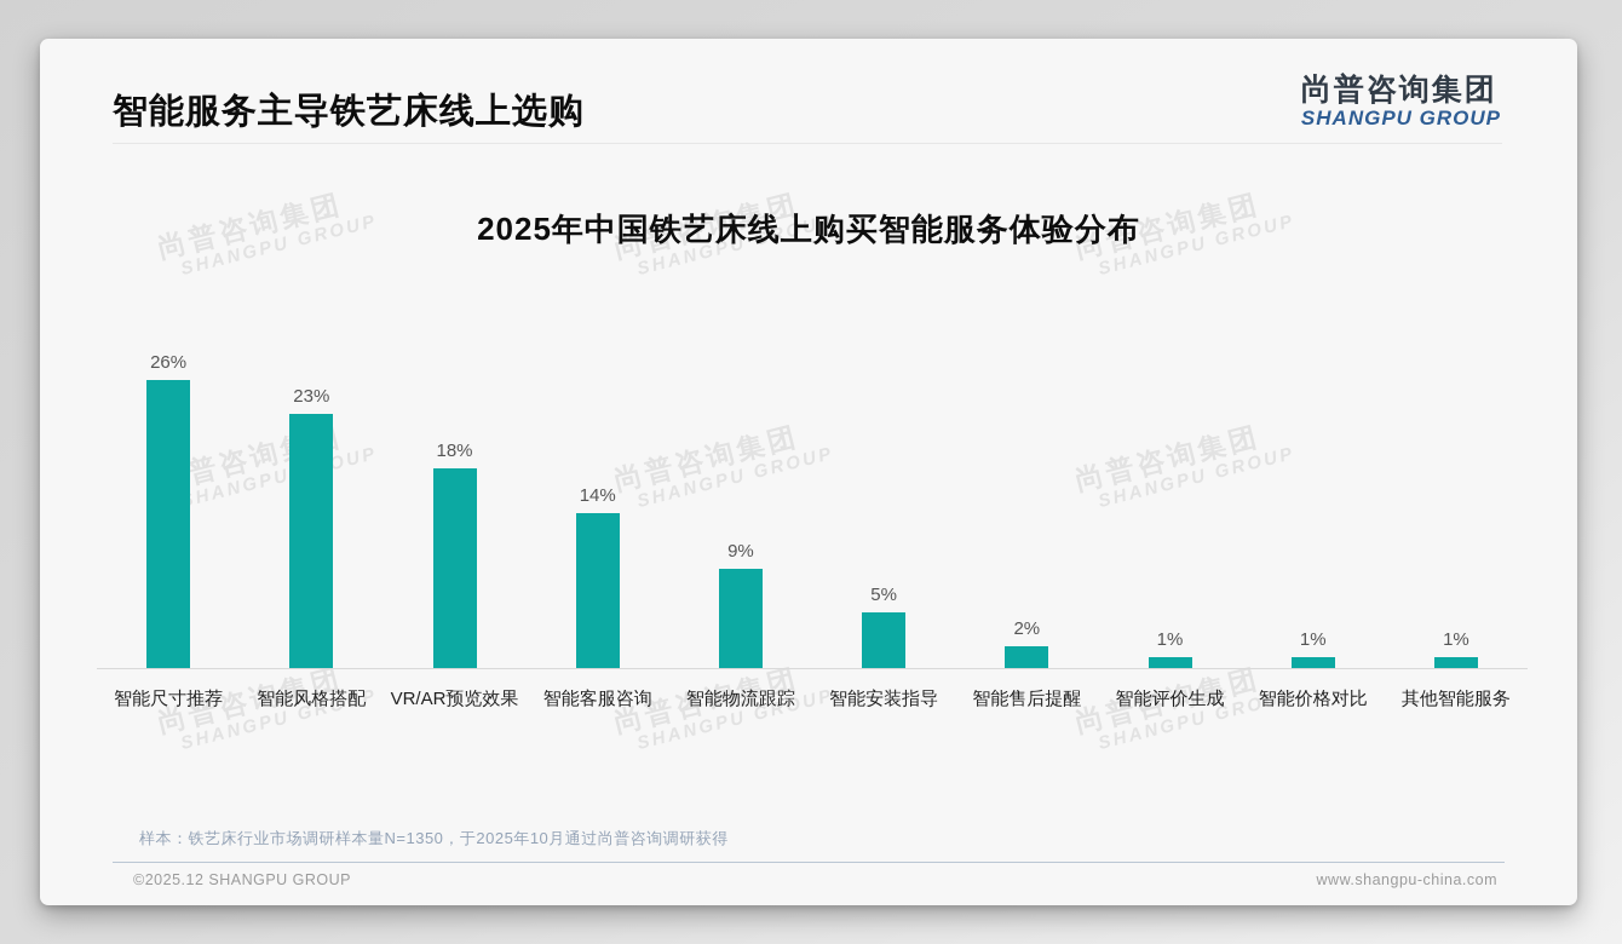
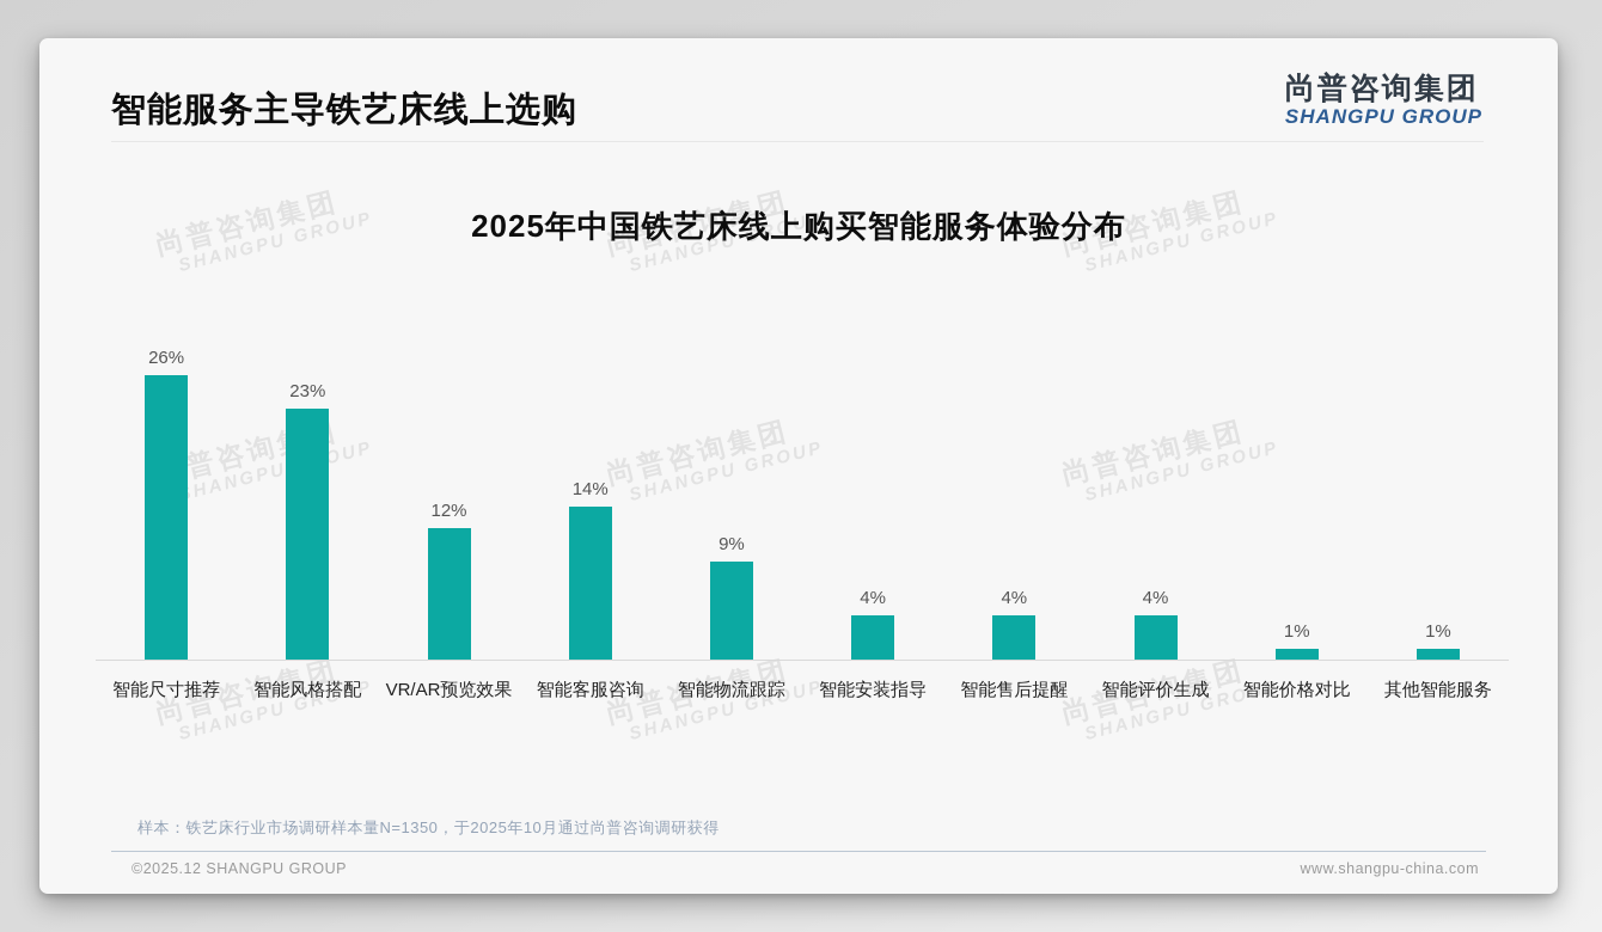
VR/AR预览效果: 18% -> 12%
智能安装指导: 5% -> 4%
智能售后提醒: 2% -> 4%
智能评价生成: 1% -> 4%
